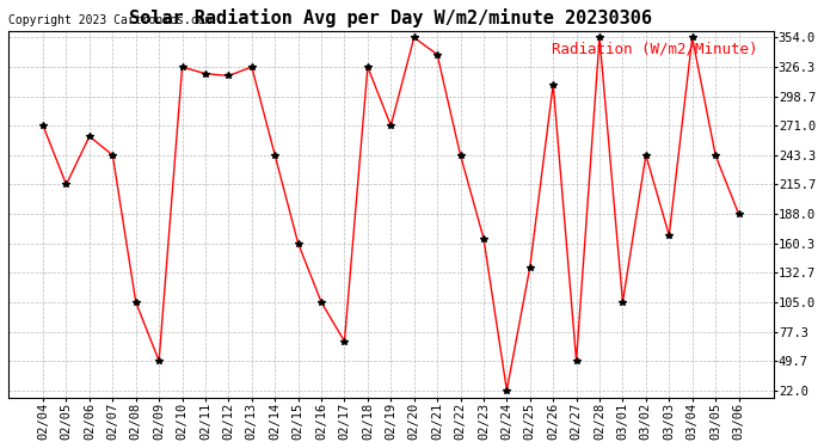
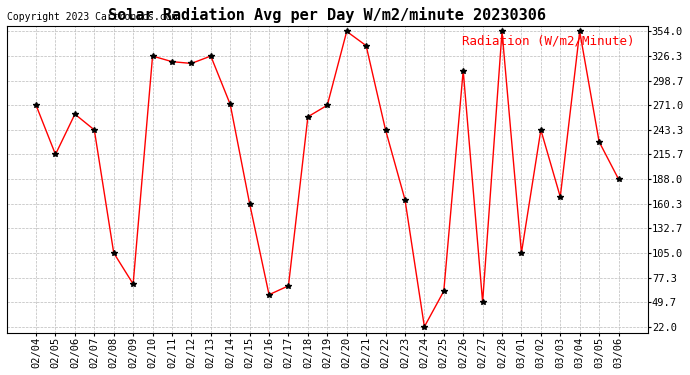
02/09: 50 -> 70
02/14: 243 -> 272
02/16: 105 -> 58
02/18: 326 -> 258
02/25: 138 -> 62
03/05: 243 -> 230
